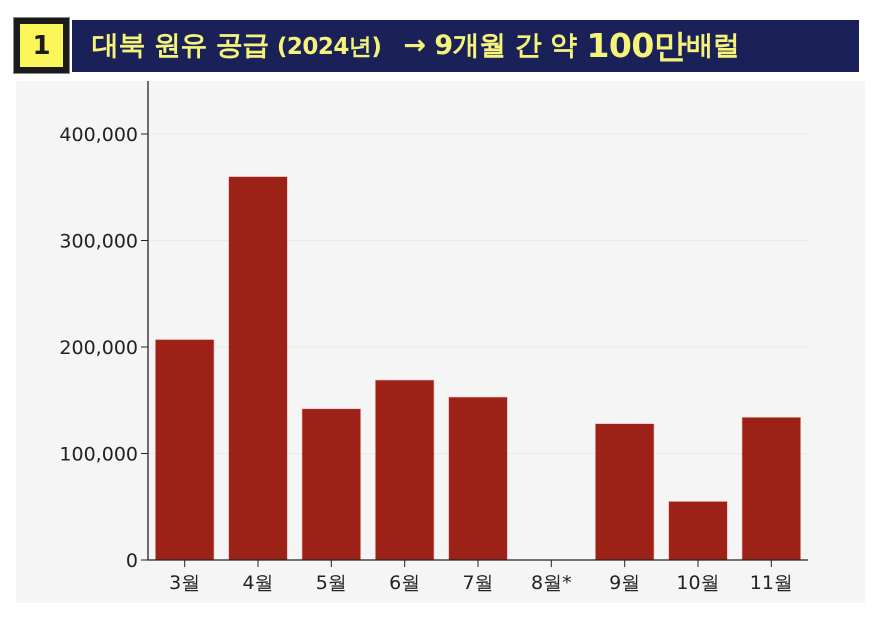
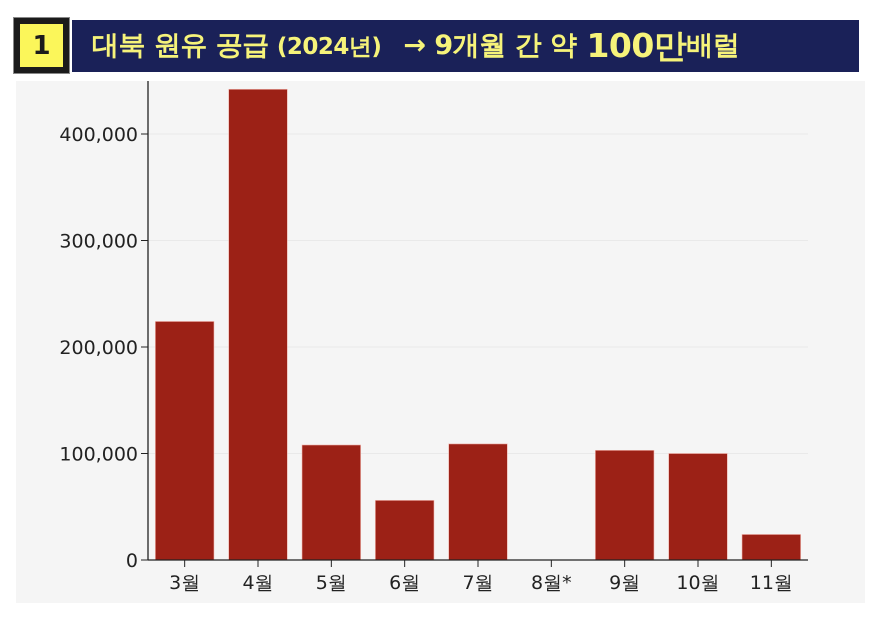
3월: 207000 -> 224000
4월: 360000 -> 442000
5월: 142000 -> 108000
6월: 169000 -> 56000
7월: 153000 -> 109000
9월: 128000 -> 103000
10월: 55000 -> 100000
11월: 134000 -> 24000
